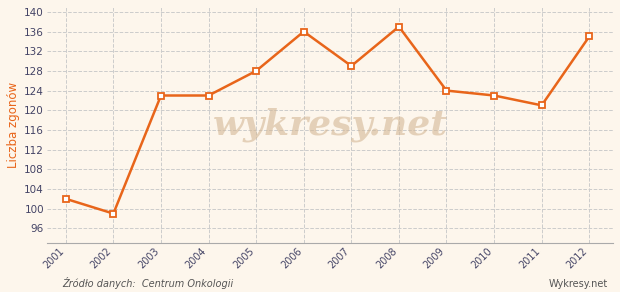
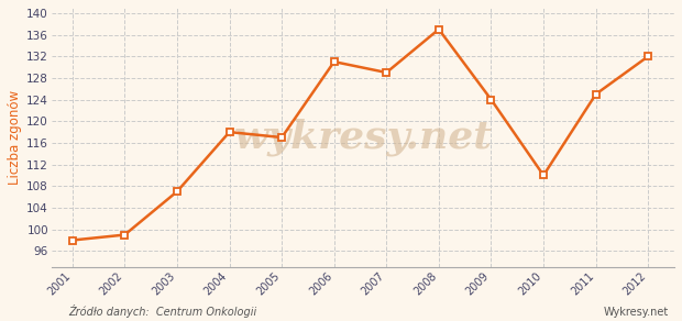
2001: 102 -> 98
2003: 123 -> 107
2004: 123 -> 118
2005: 128 -> 117
2006: 136 -> 131
2010: 123 -> 110
2011: 121 -> 125
2012: 135 -> 132
